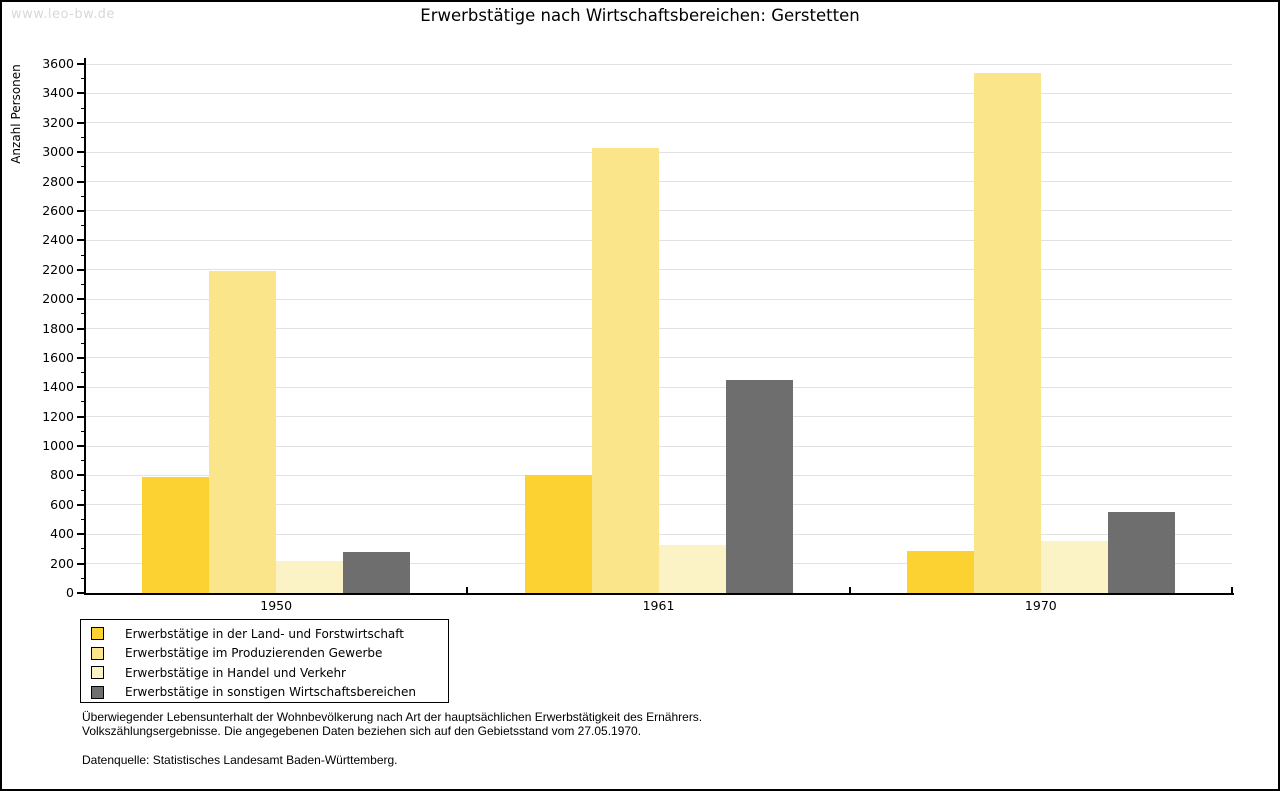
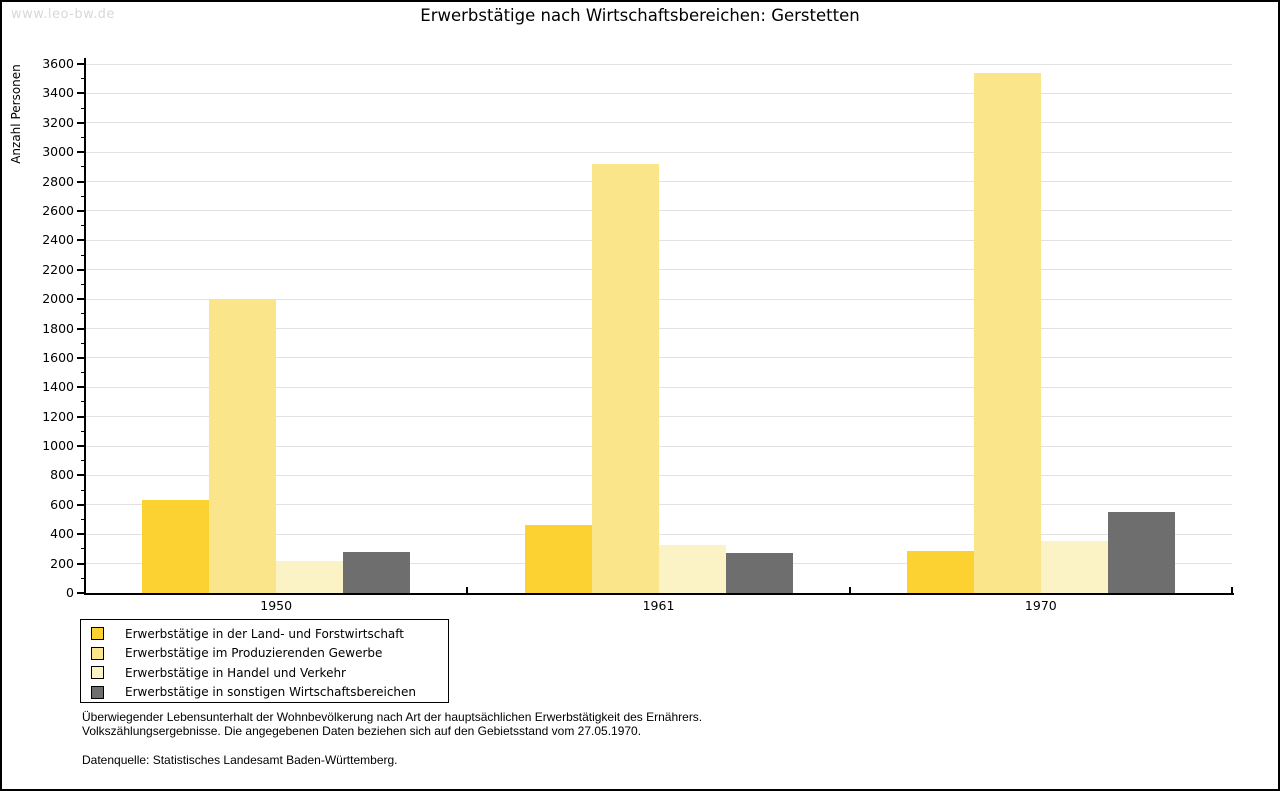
Erwerbstätige in der Land- und Forstwirtschaft/1950: 790 -> 630
Erwerbstätige im Produzierenden Gewerbe/1950: 2190 -> 2000
Erwerbstätige in der Land- und Forstwirtschaft/1961: 800 -> 460
Erwerbstätige im Produzierenden Gewerbe/1961: 3030 -> 2920
Erwerbstätige in sonstigen Wirtschaftsbereichen/1961: 1450 -> 270
